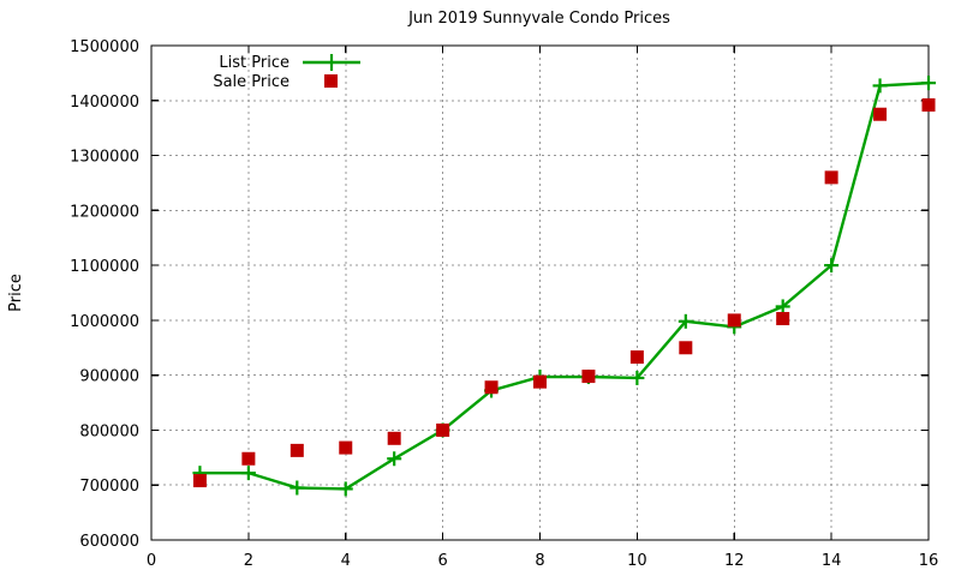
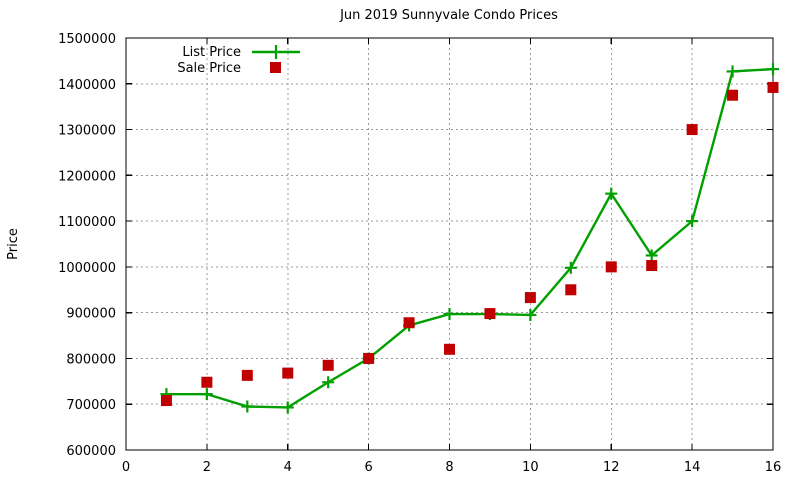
Sale Price/8: 890000 -> 820000
List Price/12: 990000 -> 1160000
Sale Price/14: 1260000 -> 1300000
